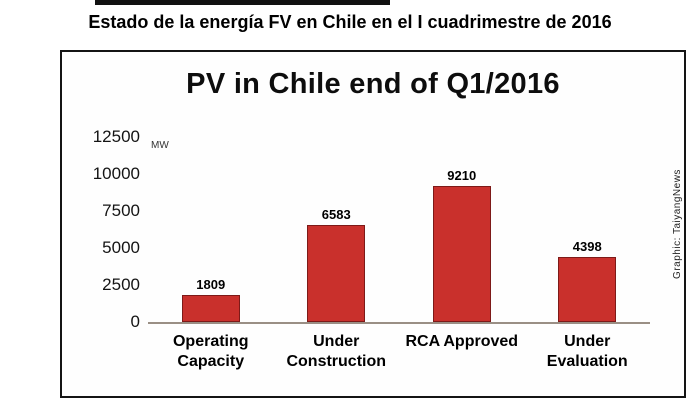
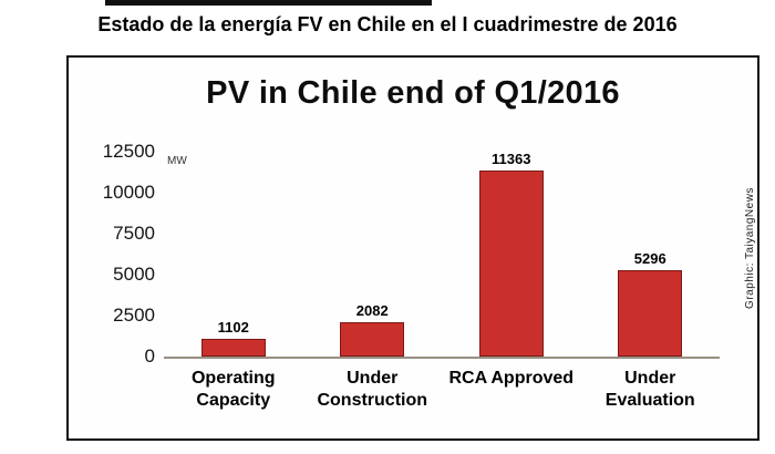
Operating Capacity: 1809 -> 1102
Under Construction: 6583 -> 2082
RCA Approved: 9210 -> 11363
Under Evaluation: 4398 -> 5296
